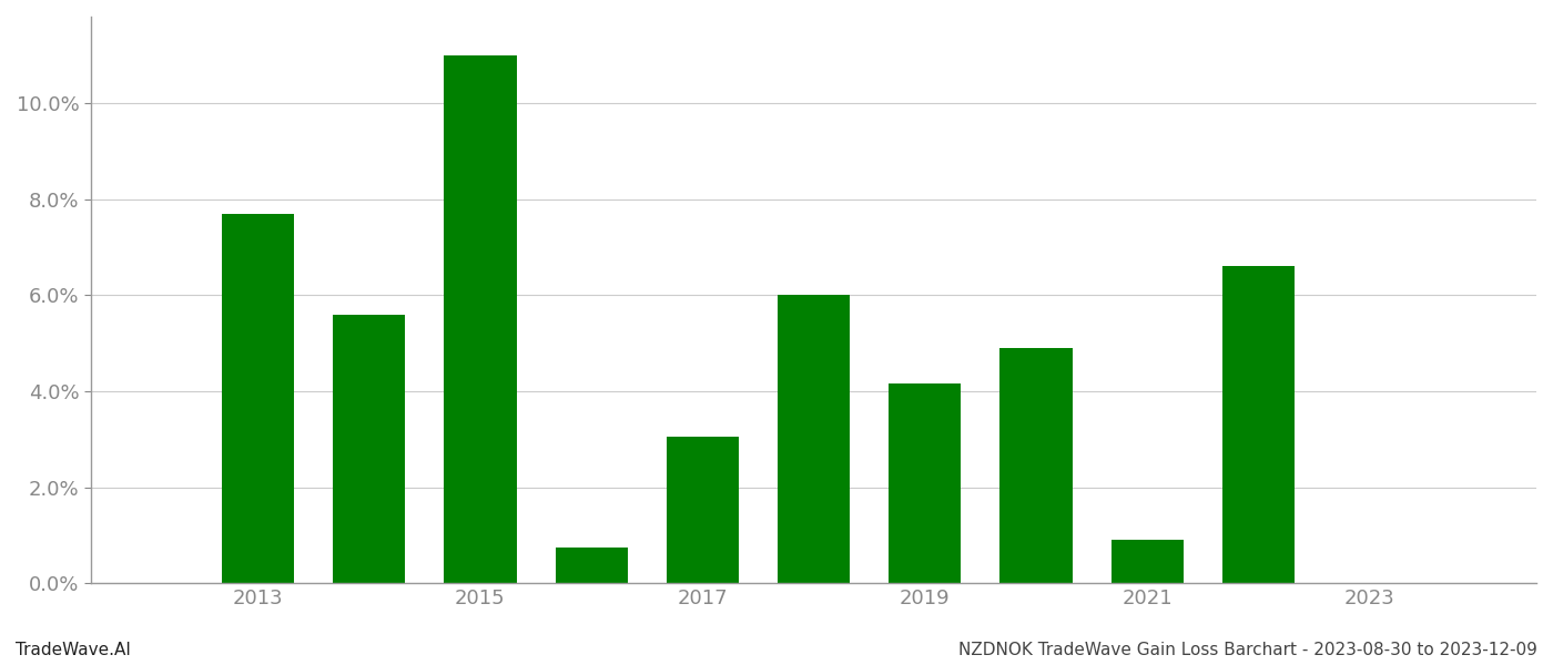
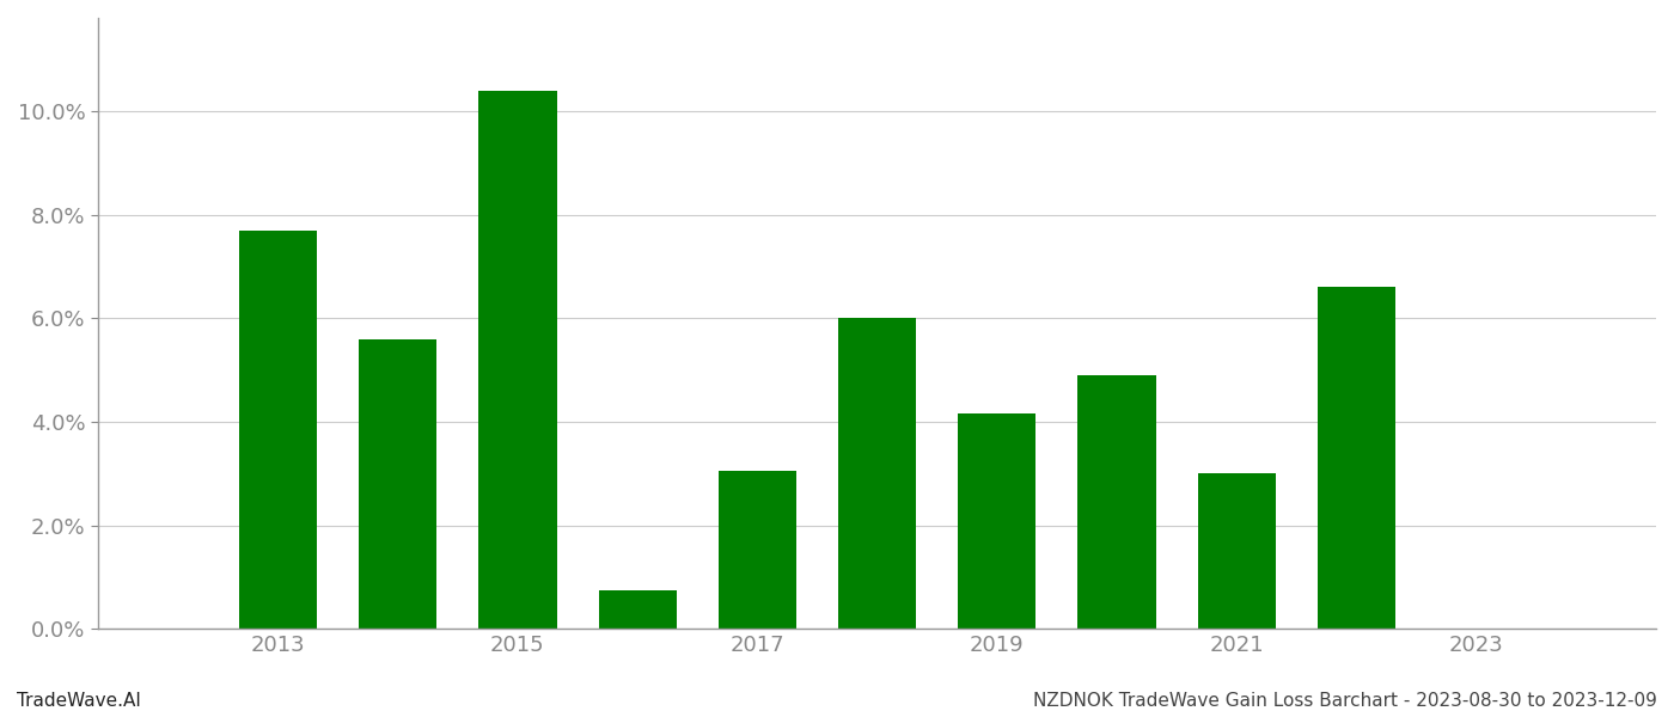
2015: 11.00% -> 10.40%
2021: 0.90% -> 3.00%
